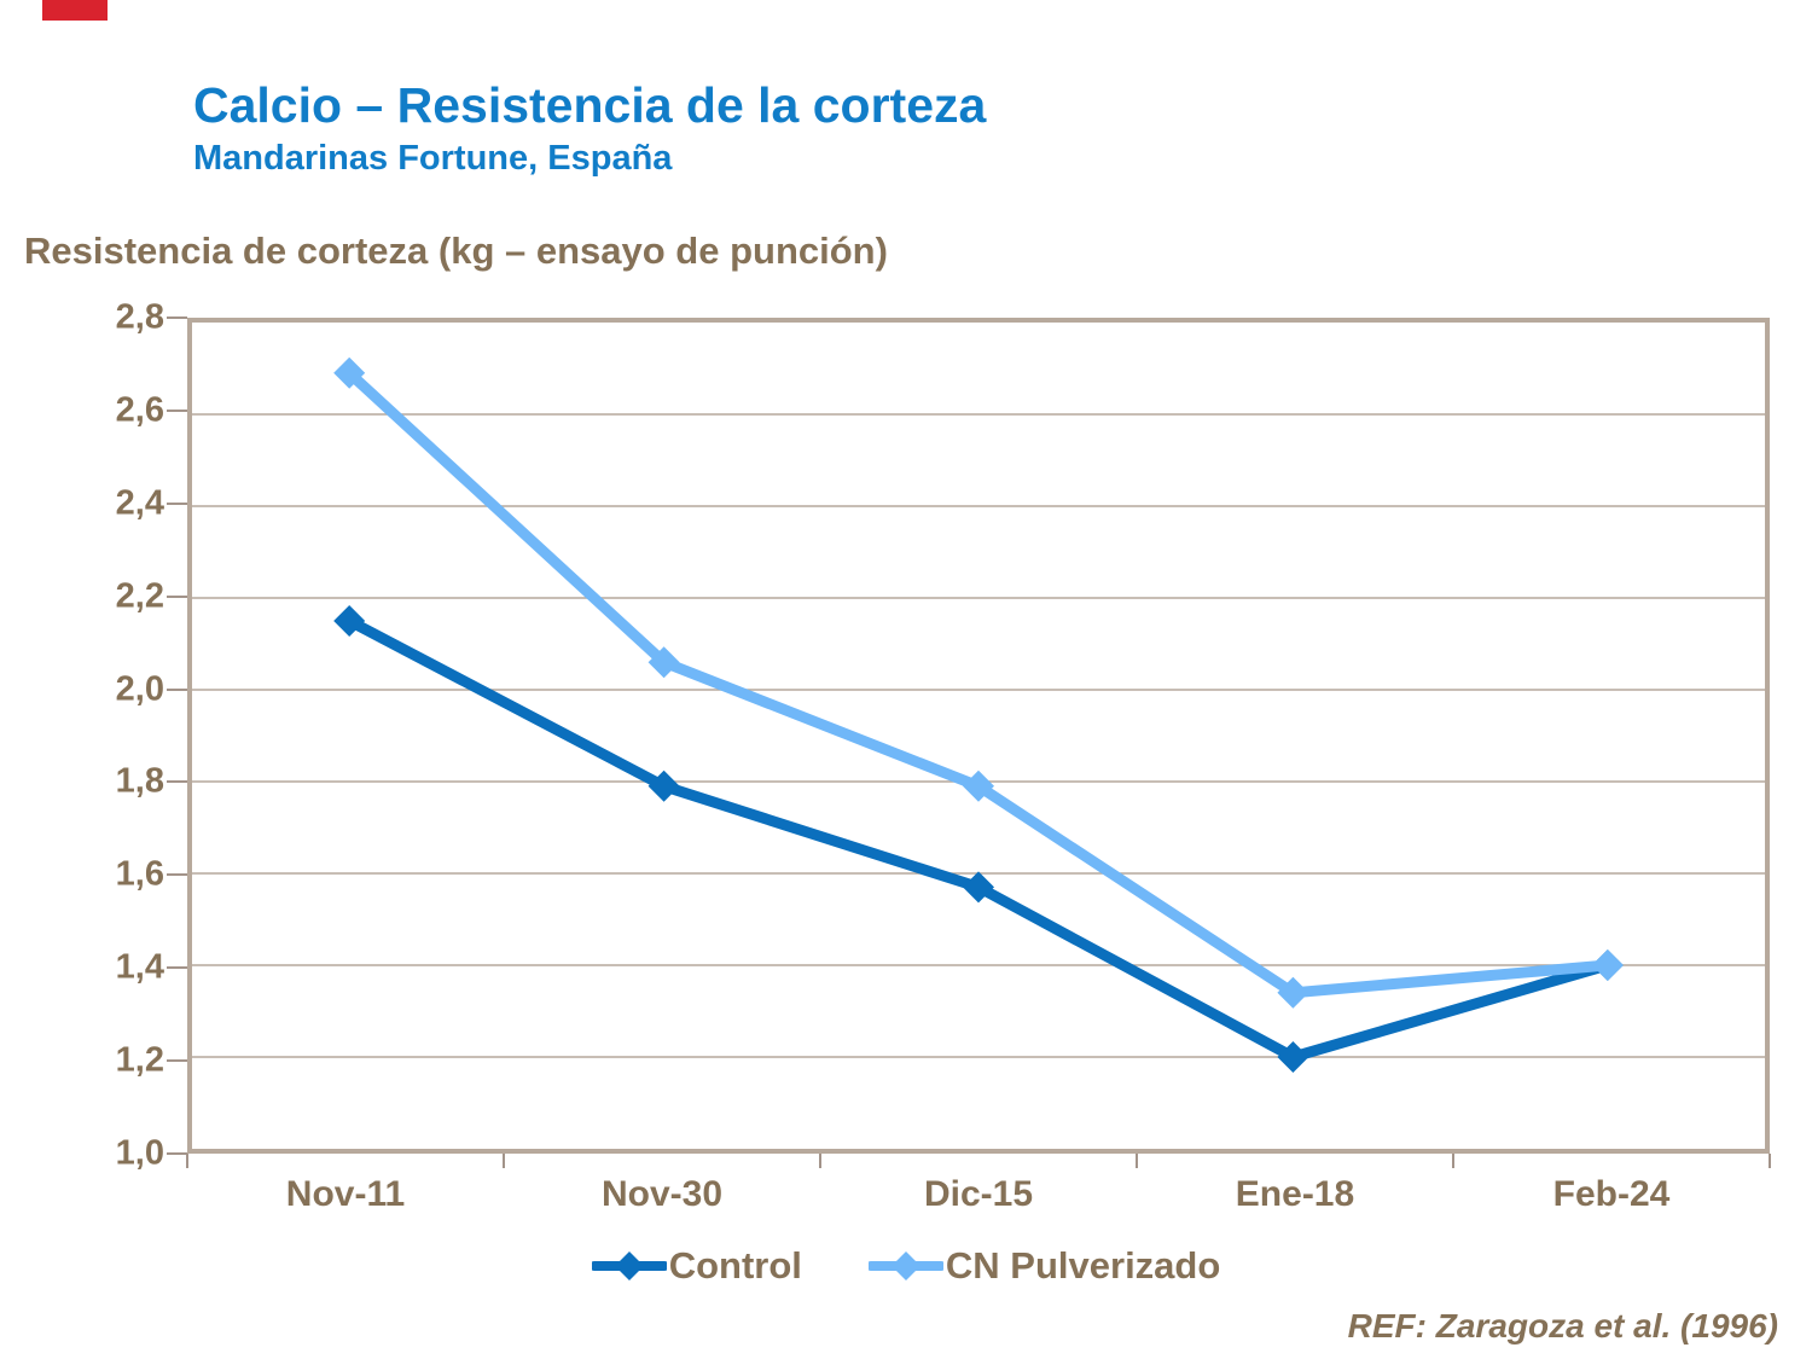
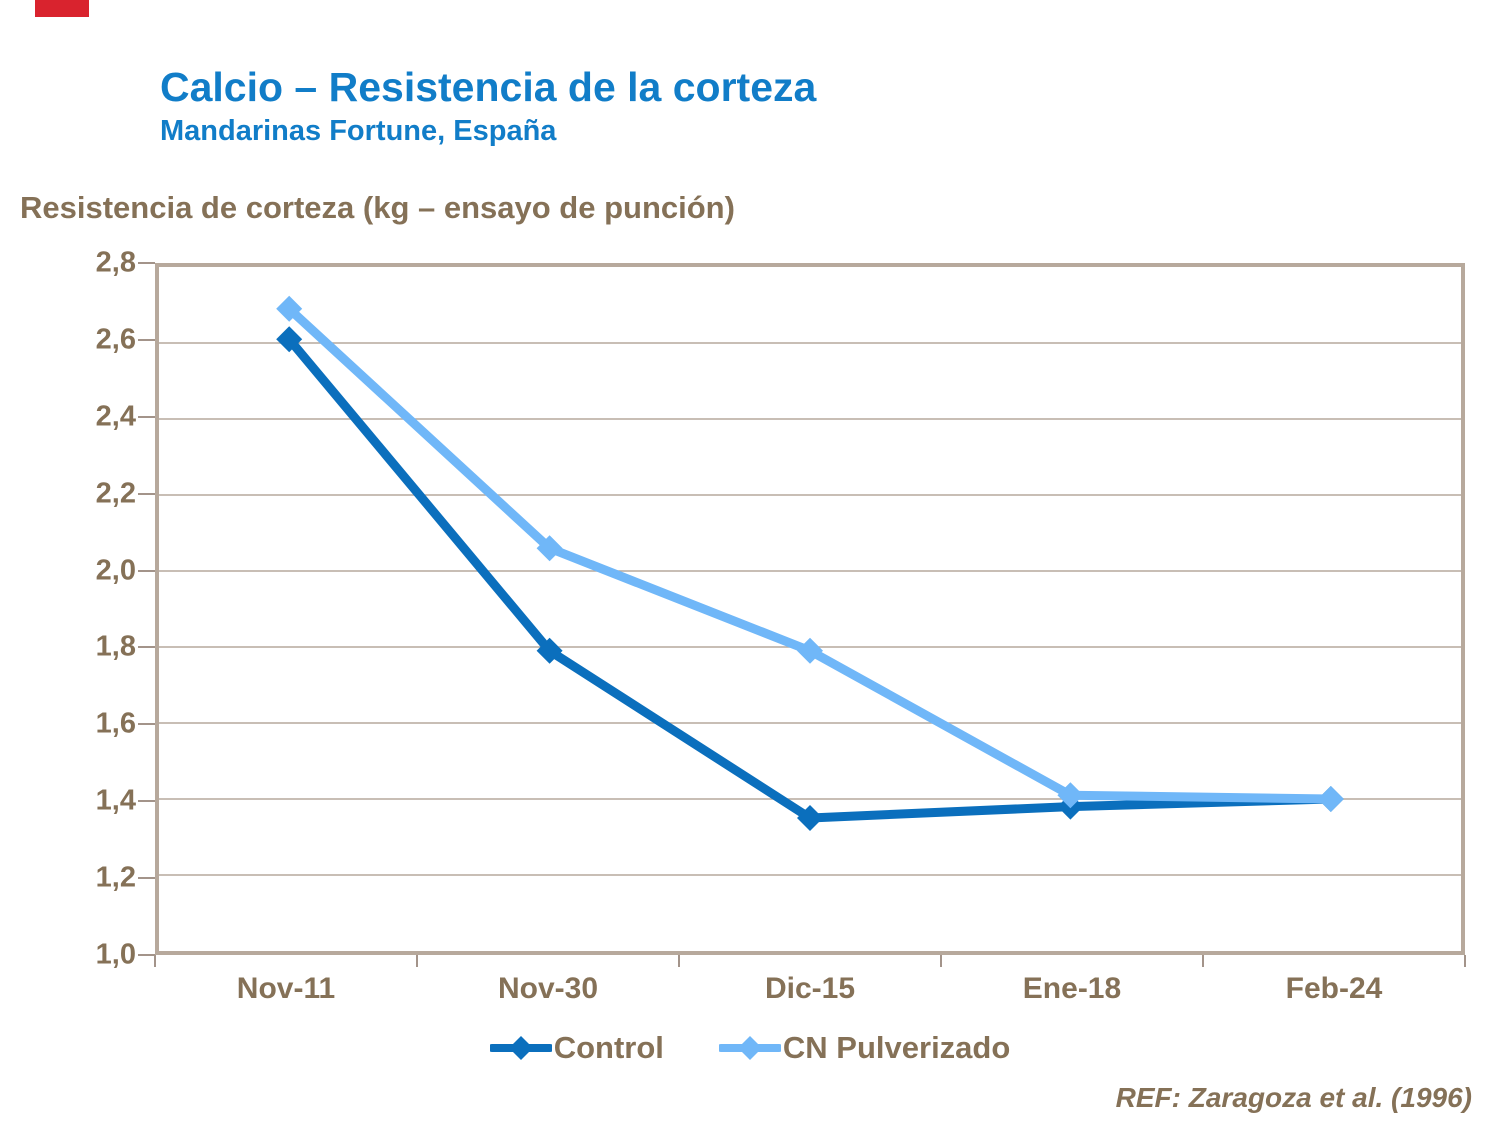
Control/Nov-11: 2,15 -> 2,61
Control/Dic-15: 1,57 -> 1,35
Control/Ene-18: 1,20 -> 1,38
CN Pulverizado/Ene-18: 1,34 -> 1,41
